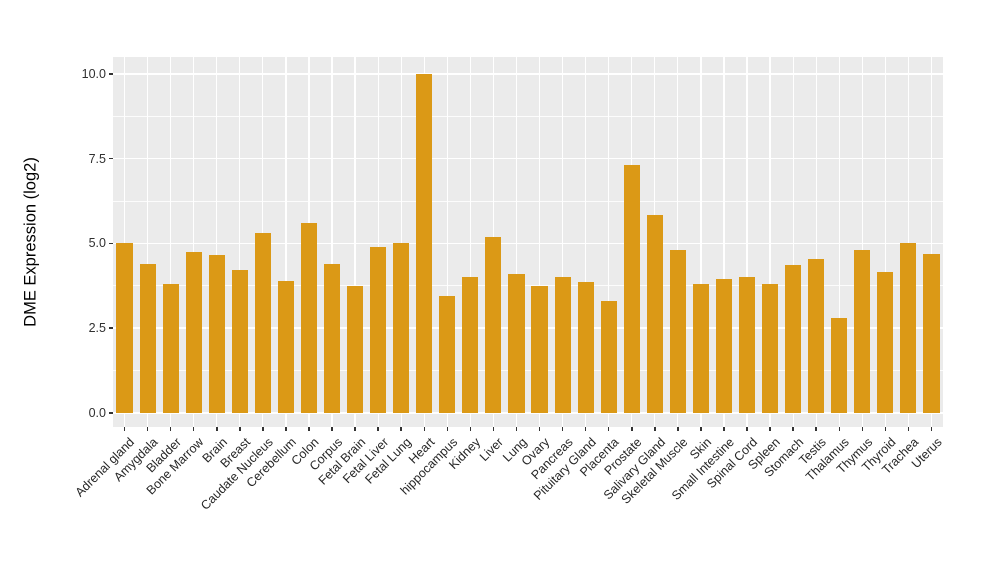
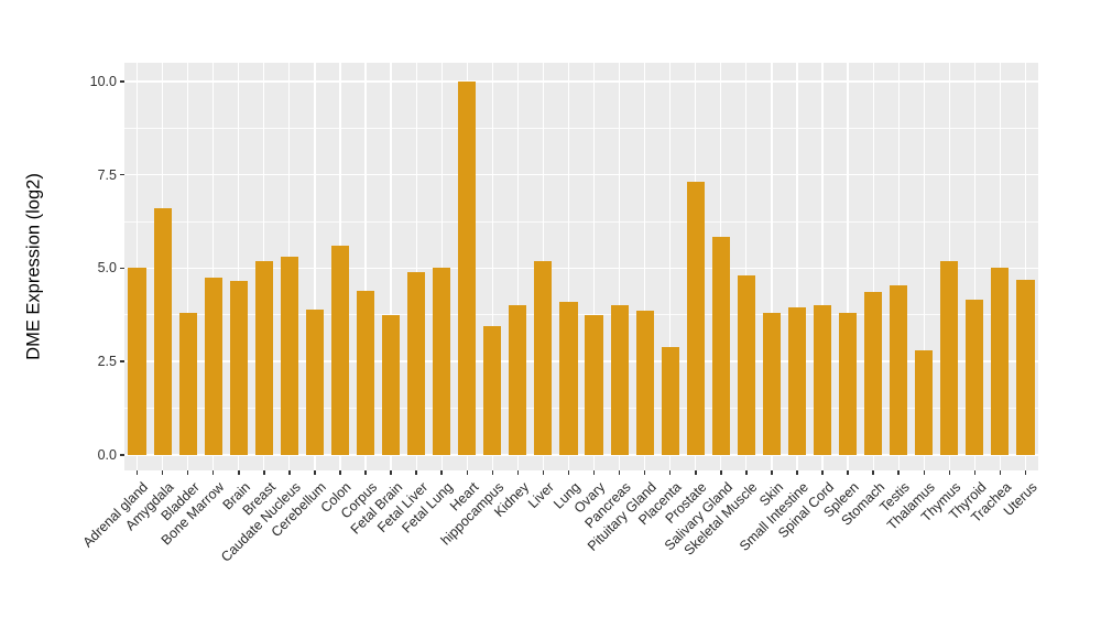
Amygdala: 4.4 -> 6.6
Breast: 4.2 -> 5.2
Placenta: 3.3 -> 2.9
Thymus: 4.8 -> 5.2
